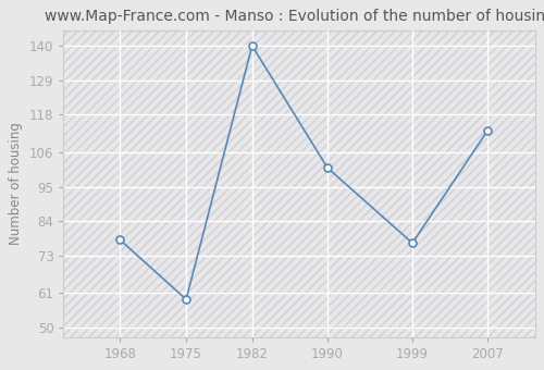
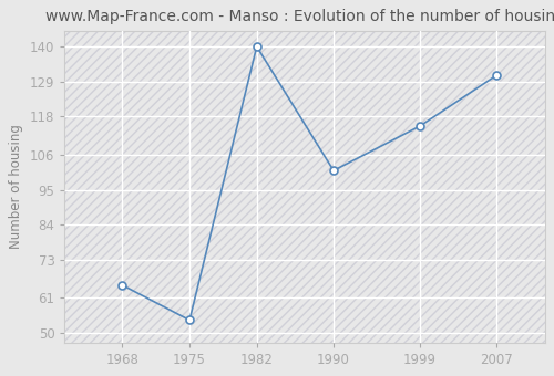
1968: 78 -> 65
1975: 59 -> 54
1999: 77 -> 115
2007: 113 -> 131
